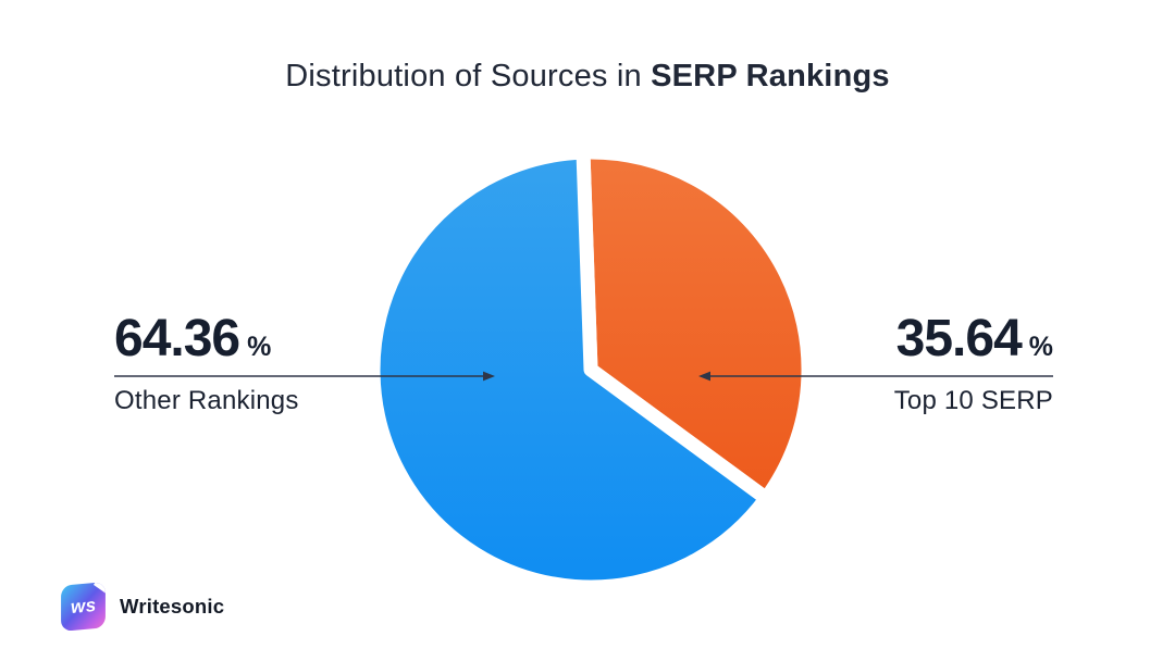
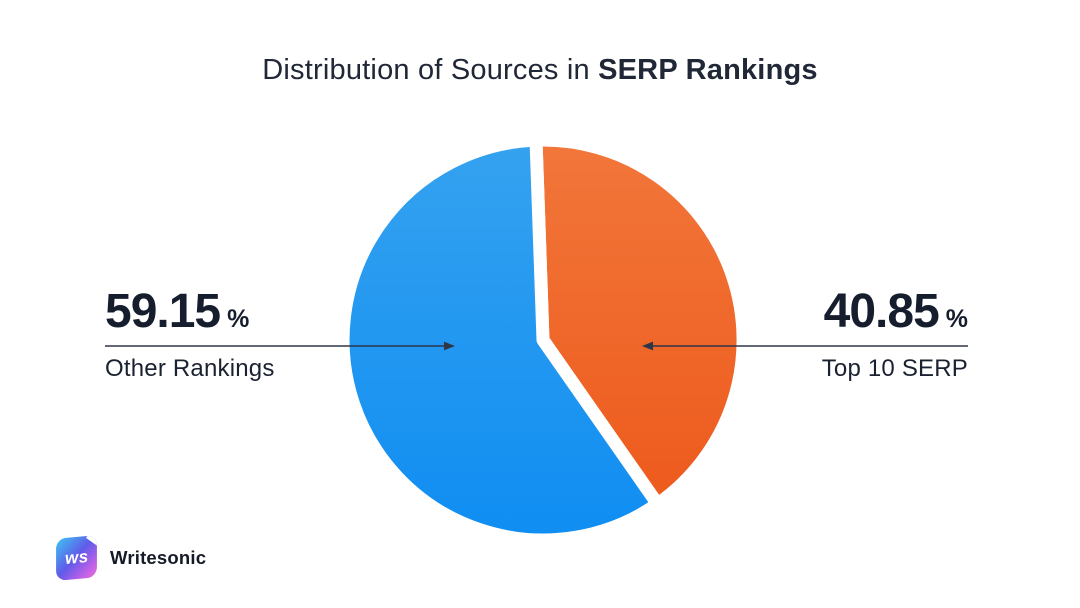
Top 10 SERP: 35.64 -> 40.85
Other Rankings: 64.36 -> 59.15
